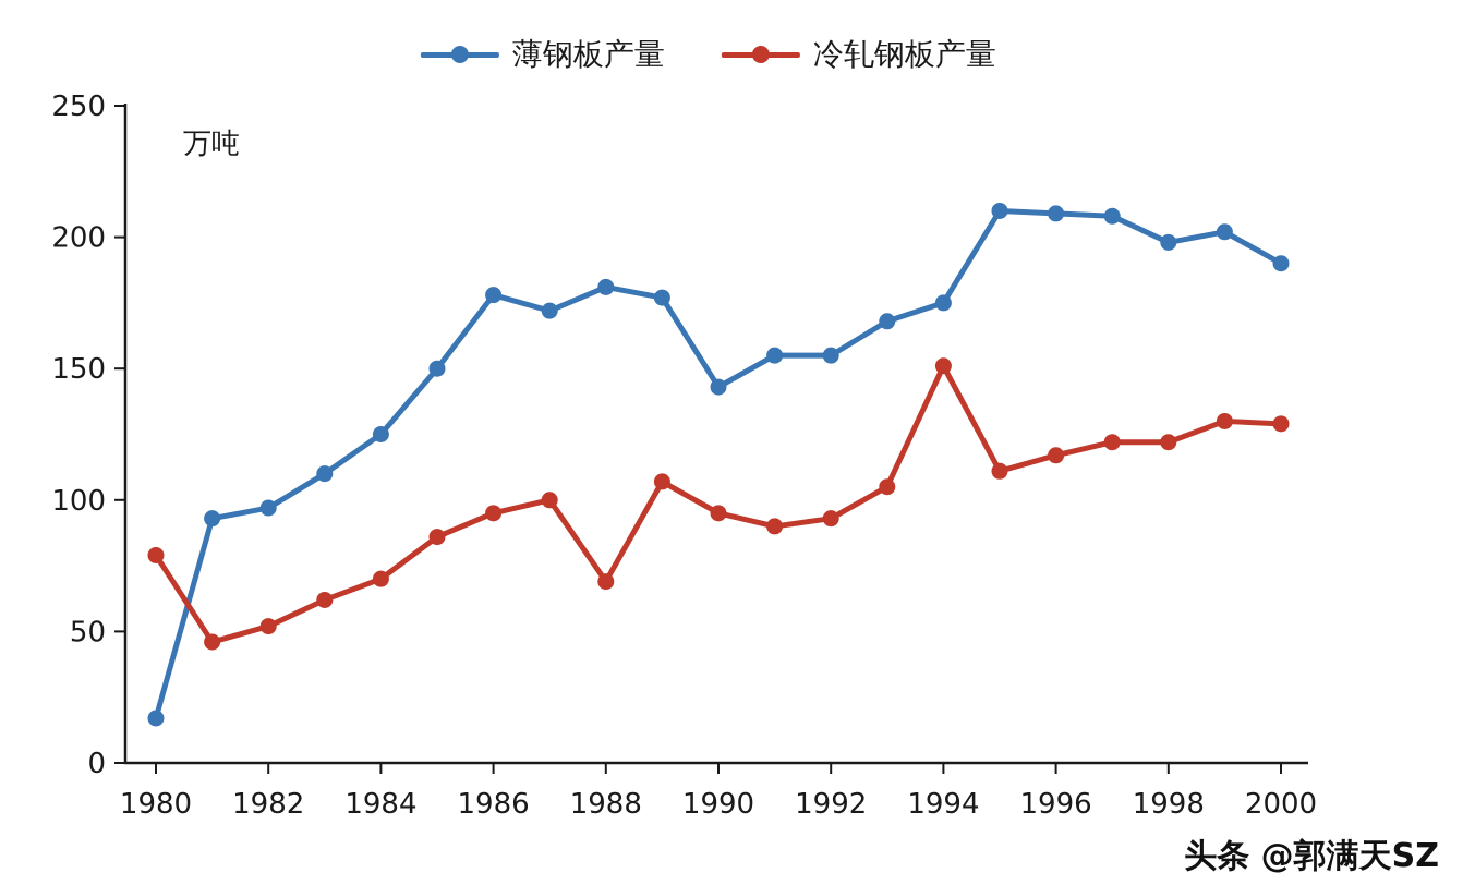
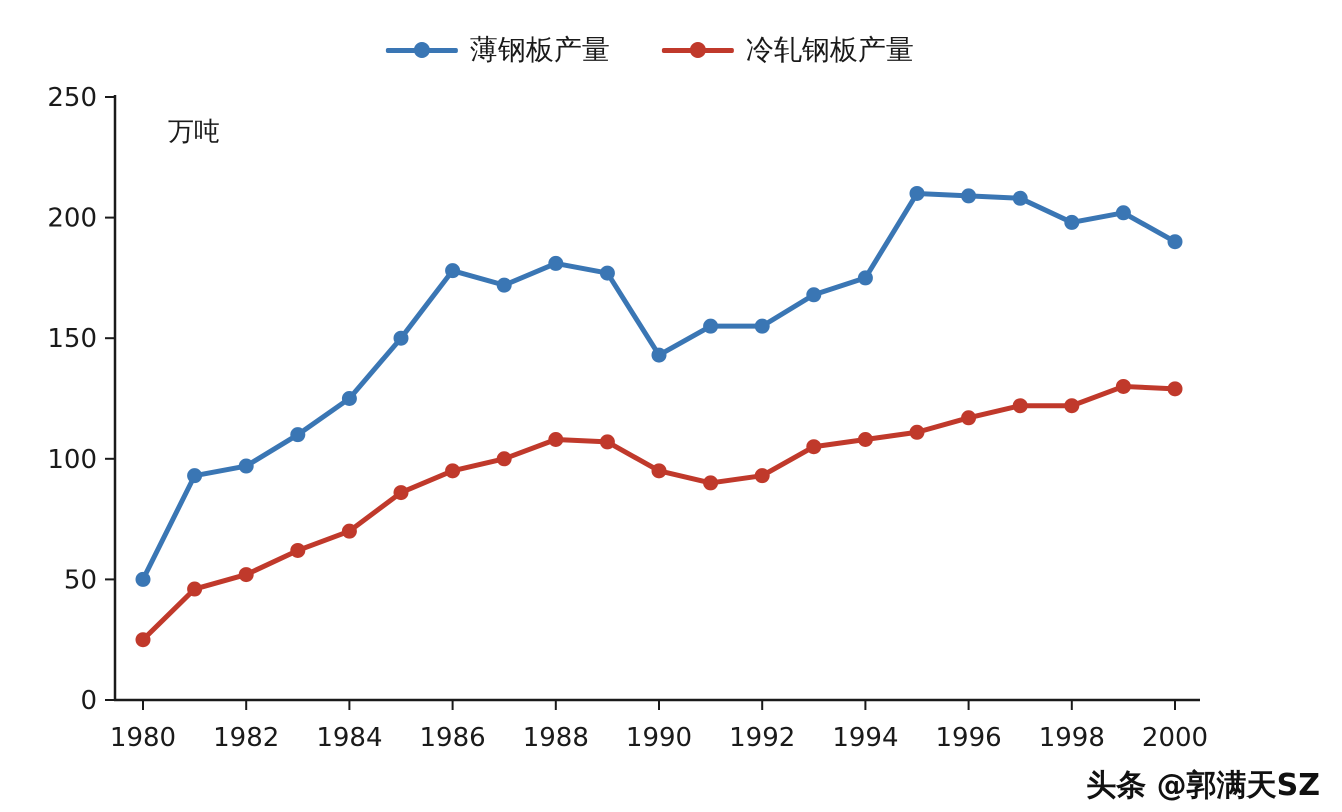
薄钢板产量/1980: 17 -> 50
冷轧钢板产量/1980: 79 -> 25
冷轧钢板产量/1988: 69 -> 108
冷轧钢板产量/1994: 151 -> 108
